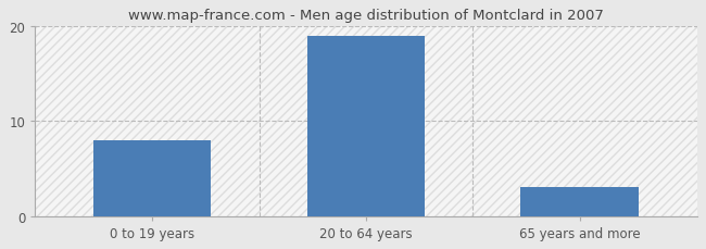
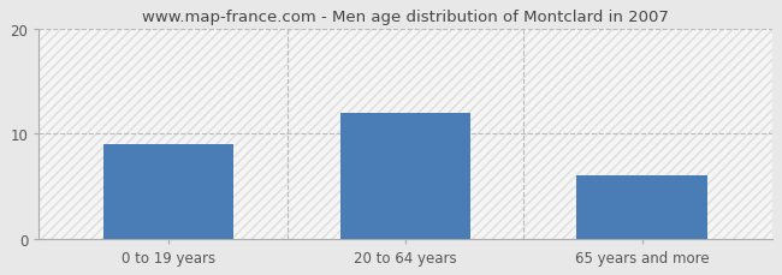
0 to 19 years: 8 -> 9
20 to 64 years: 19 -> 12
65 years and more: 3 -> 6
